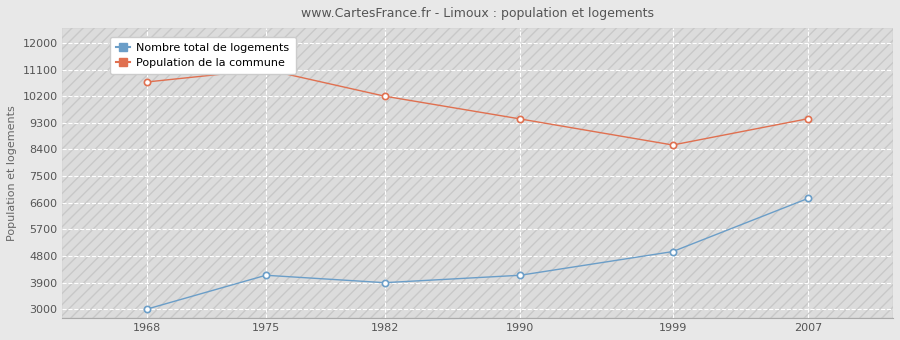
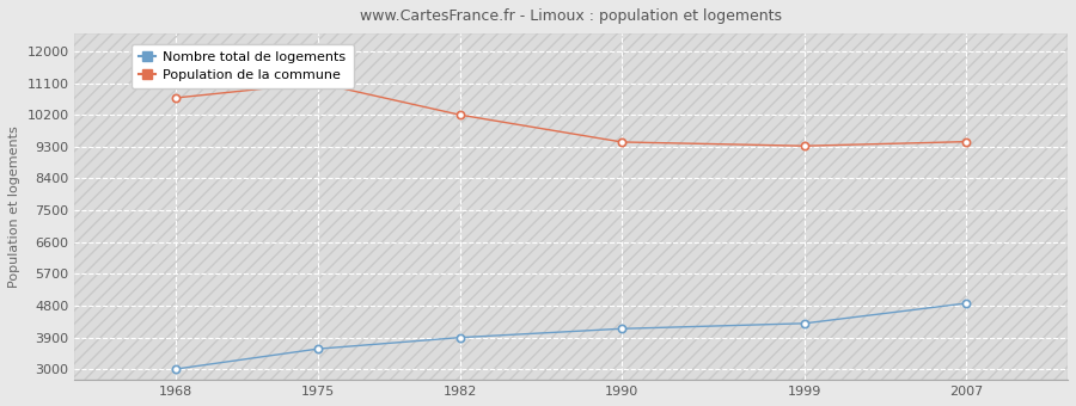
Nombre total de logements/1975: 4150 -> 3580
Nombre total de logements/1999: 4950 -> 4300
Population de la commune/1999: 8550 -> 9320
Nombre total de logements/2007: 6750 -> 4870
